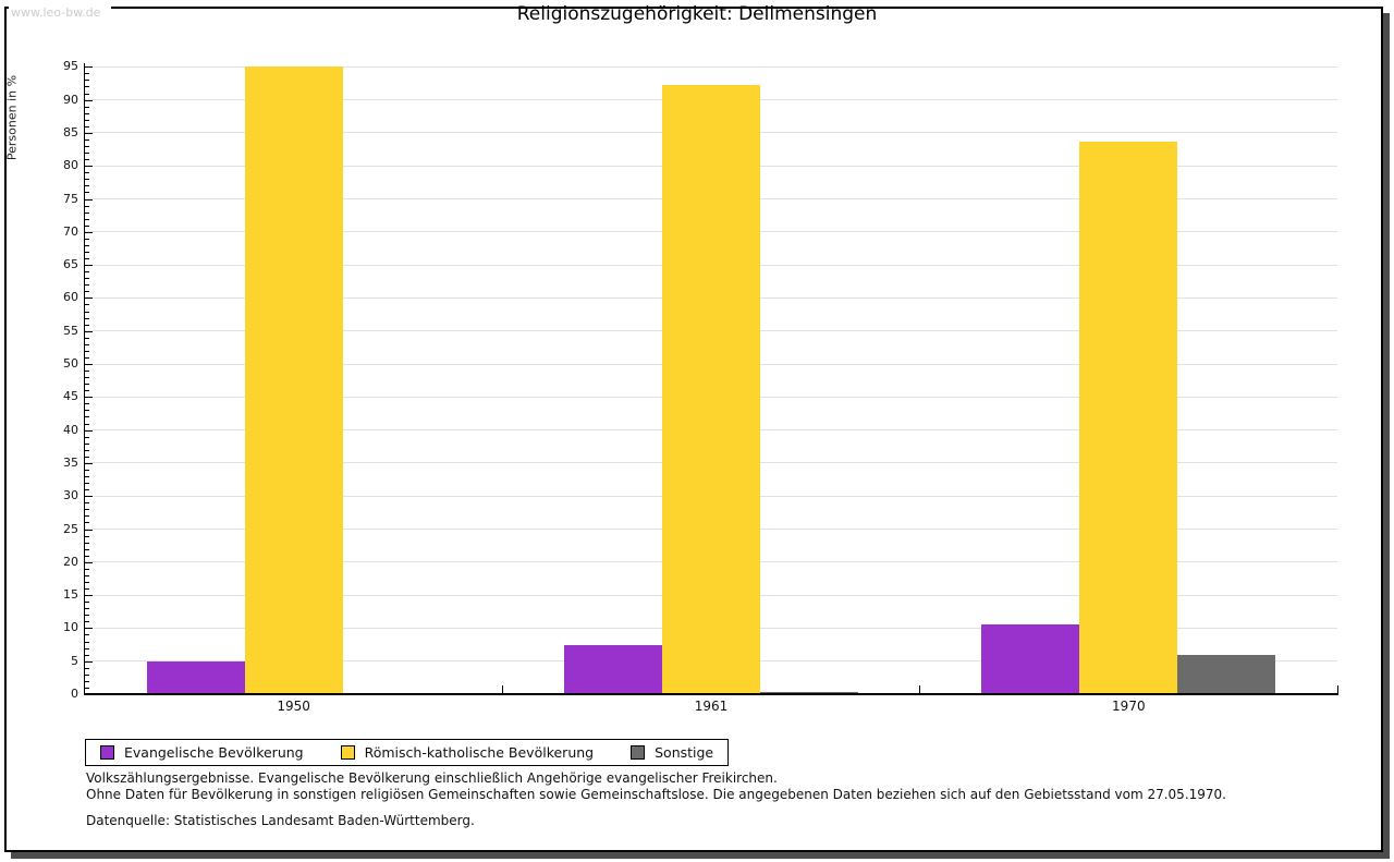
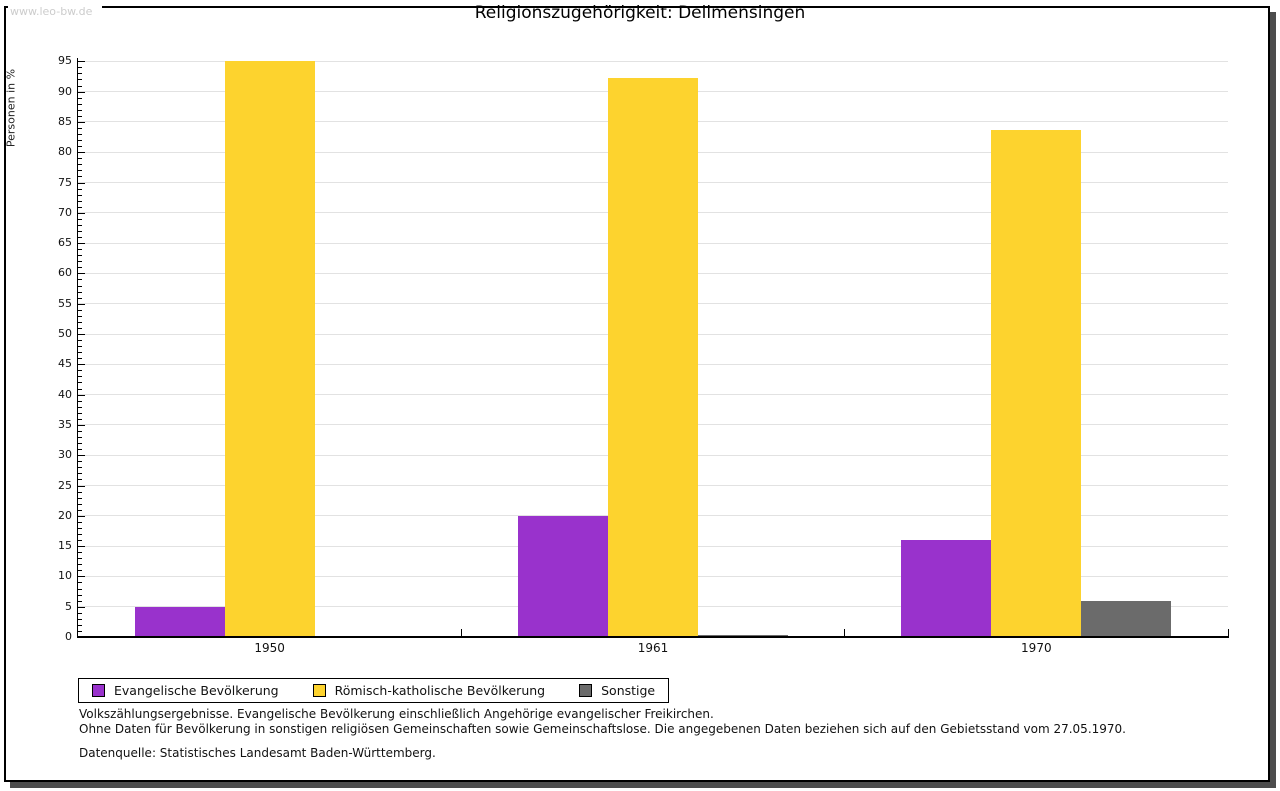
Evangelische Bevölkerung/1961: 8 -> 20
Evangelische Bevölkerung/1970: 10 -> 16
